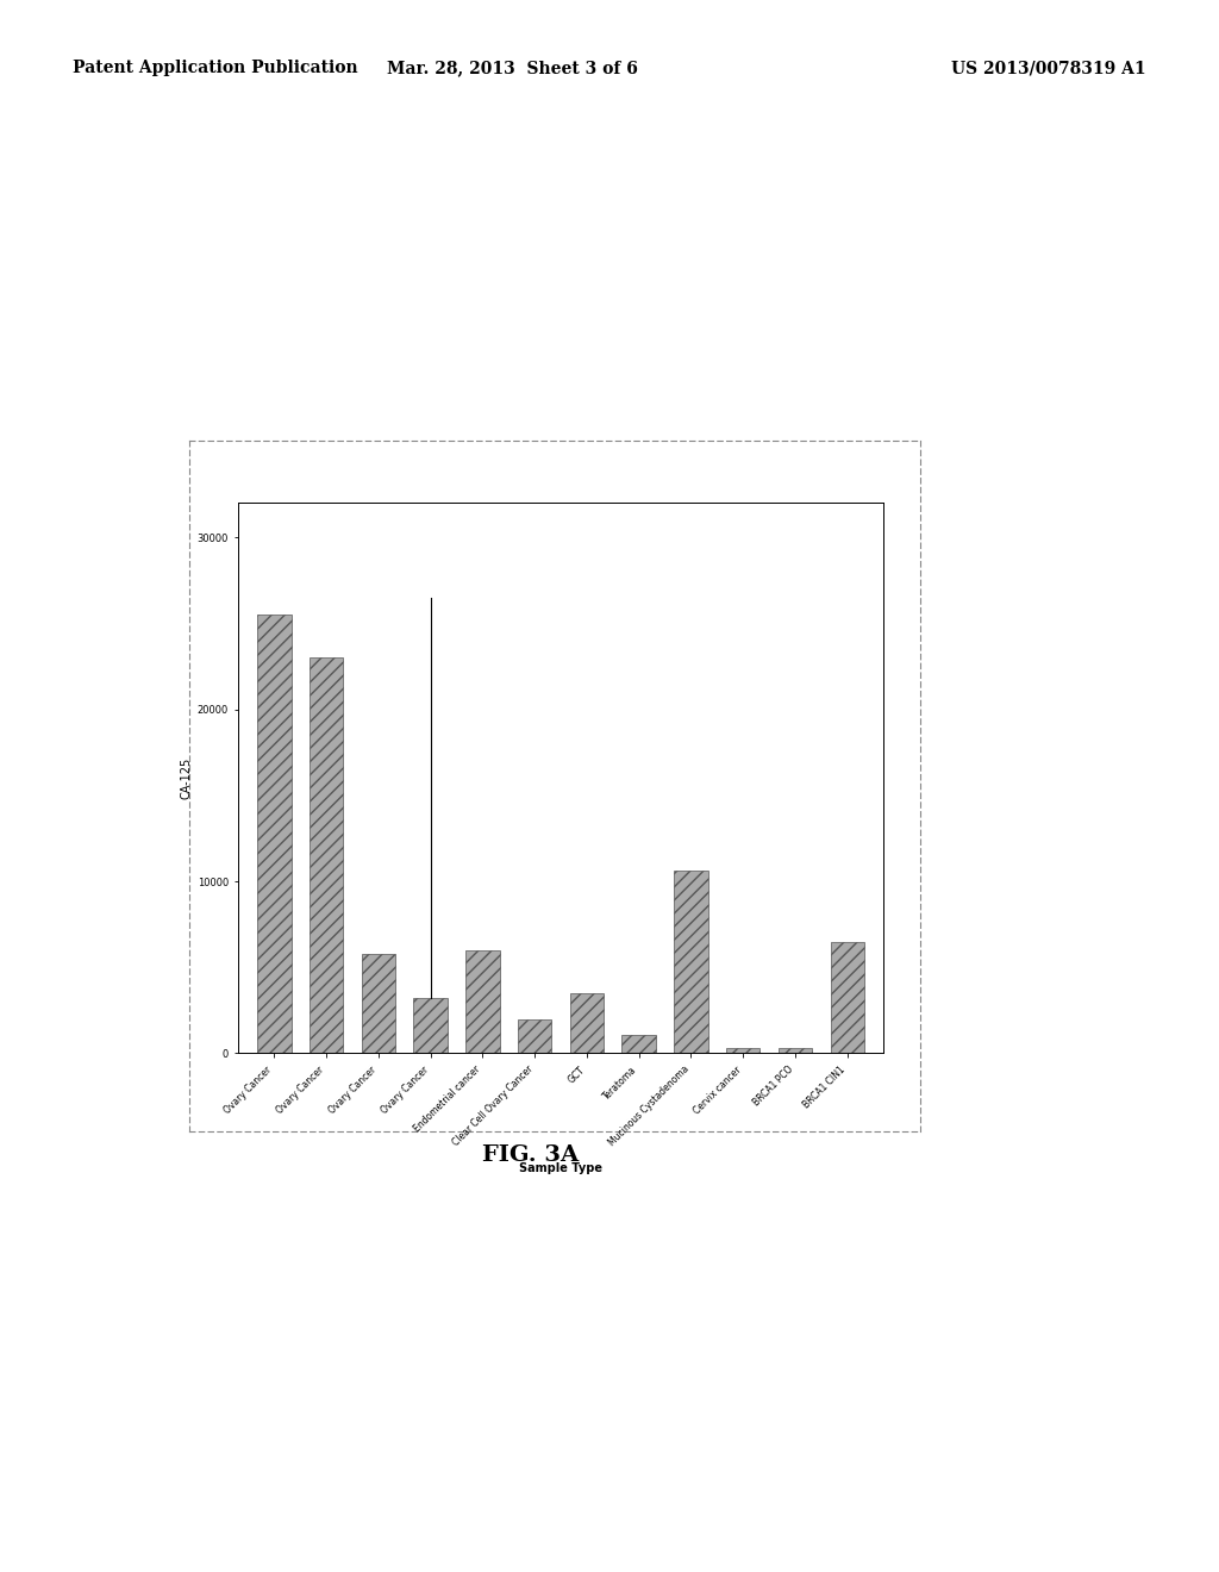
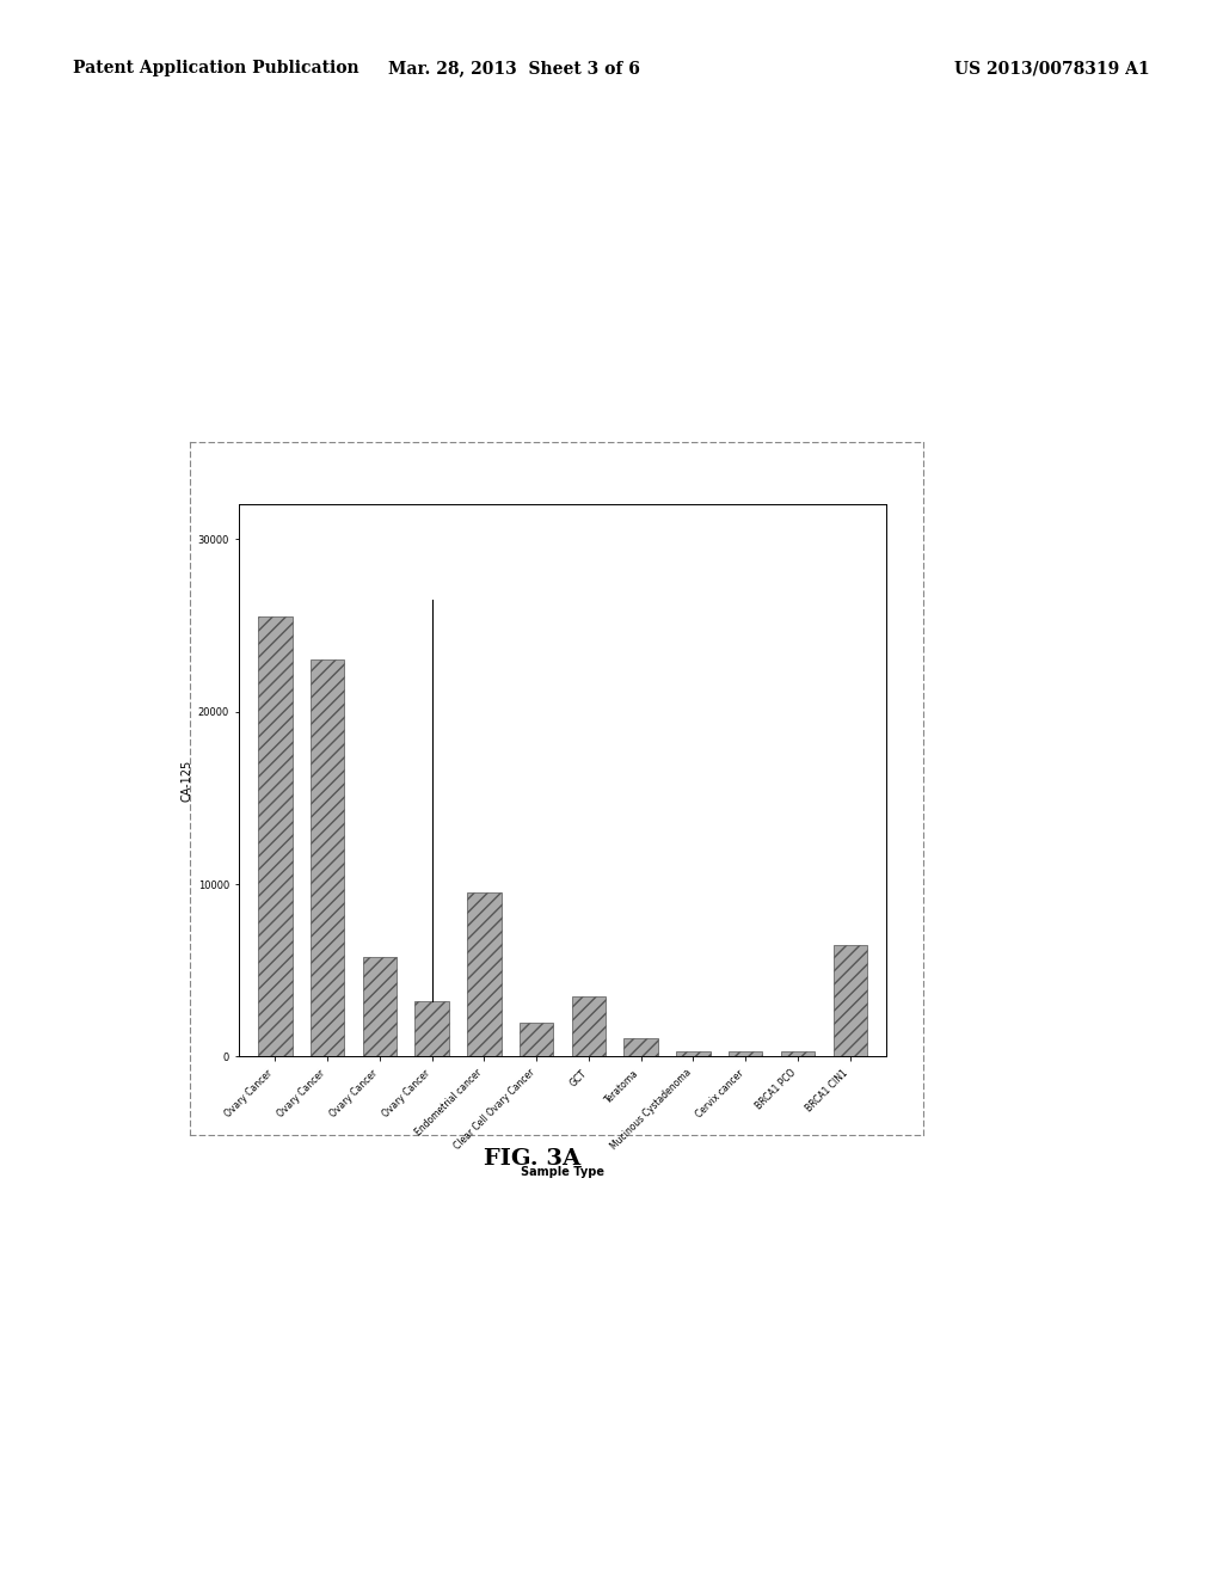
Endometrial cancer: 6000 -> 9500
Mucinous Cystadenoma: 10600 -> 300
